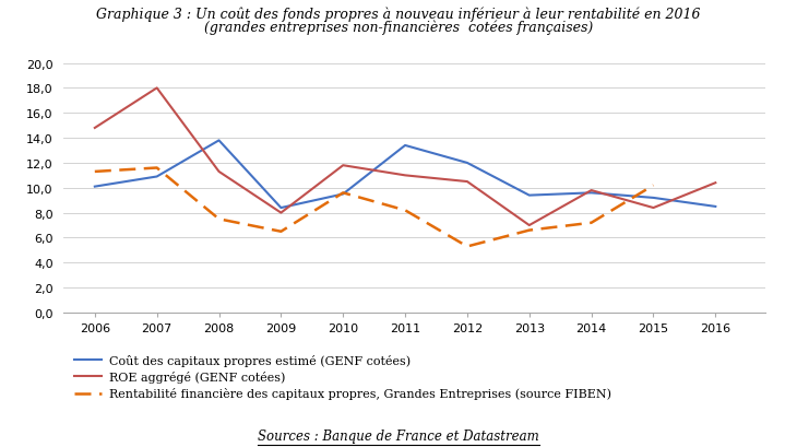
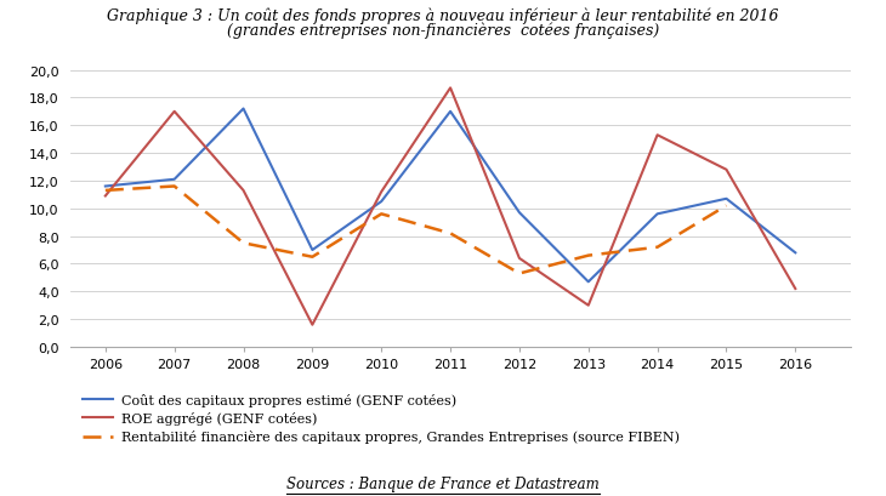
Coût des capitaux propres estimé (GENF cotées)/2006: 10,1 -> 11,6
ROE aggrégé (GENF cotées)/2006: 14,8 -> 10,9
Coût des capitaux propres estimé (GENF cotées)/2007: 10,9 -> 12,1
ROE aggrégé (GENF cotées)/2007: 18,0 -> 17,0
Coût des capitaux propres estimé (GENF cotées)/2008: 13,8 -> 17,2
Coût des capitaux propres estimé (GENF cotées)/2009: 8,4 -> 7,0
ROE aggrégé (GENF cotées)/2009: 8,0 -> 1,6
Coût des capitaux propres estimé (GENF cotées)/2010: 9,5 -> 10,5
ROE aggrégé (GENF cotées)/2010: 11,8 -> 11,2
Coût des capitaux propres estimé (GENF cotées)/2011: 13,4 -> 17,0
ROE aggrégé (GENF cotées)/2011: 11,0 -> 18,7
Coût des capitaux propres estimé (GENF cotées)/2012: 12,0 -> 9,7
ROE aggrégé (GENF cotées)/2012: 10,5 -> 6,4
Coût des capitaux propres estimé (GENF cotées)/2013: 9,4 -> 4,7
ROE aggrégé (GENF cotées)/2013: 7,0 -> 3,0
ROE aggrégé (GENF cotées)/2014: 9,8 -> 15,3
Coût des capitaux propres estimé (GENF cotées)/2015: 9,2 -> 10,7
ROE aggrégé (GENF cotées)/2015: 8,4 -> 12,8
Coût des capitaux propres estimé (GENF cotées)/2016: 8,5 -> 6,8
ROE aggrégé (GENF cotées)/2016: 10,4 -> 4,2
